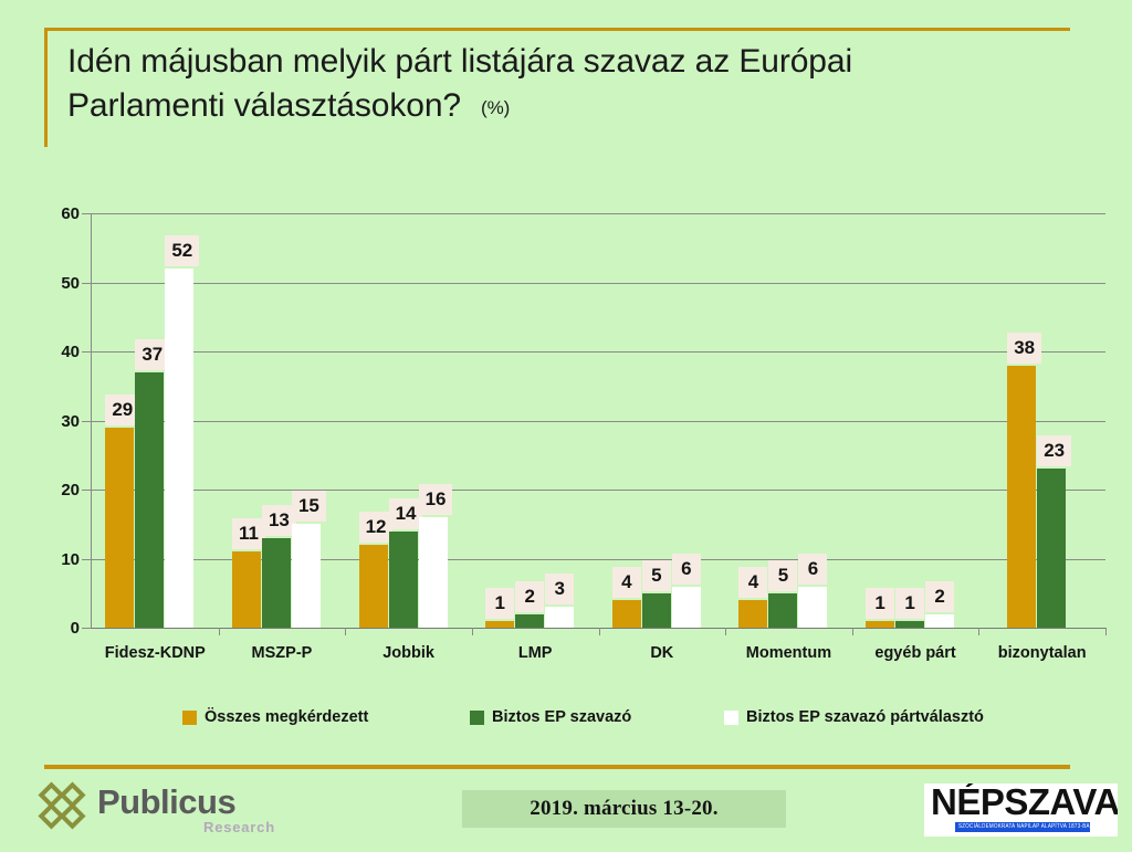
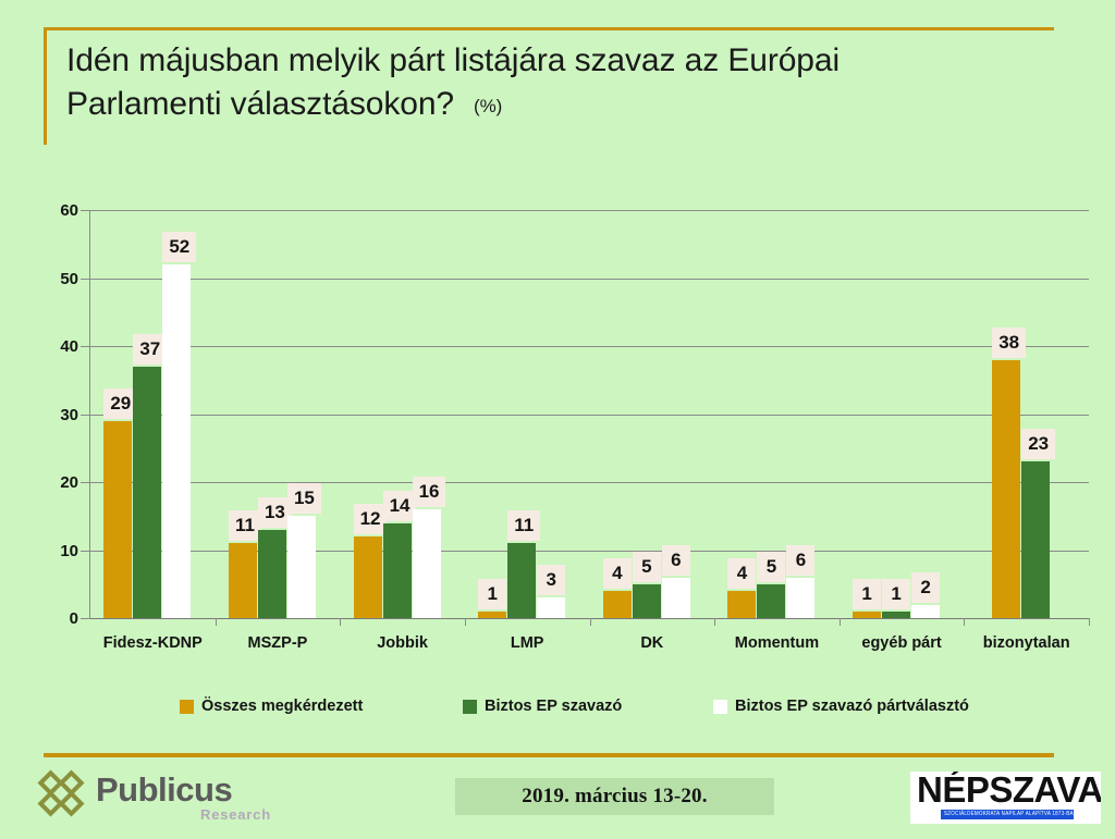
Biztos EP szavazó/LMP: 2 -> 11
